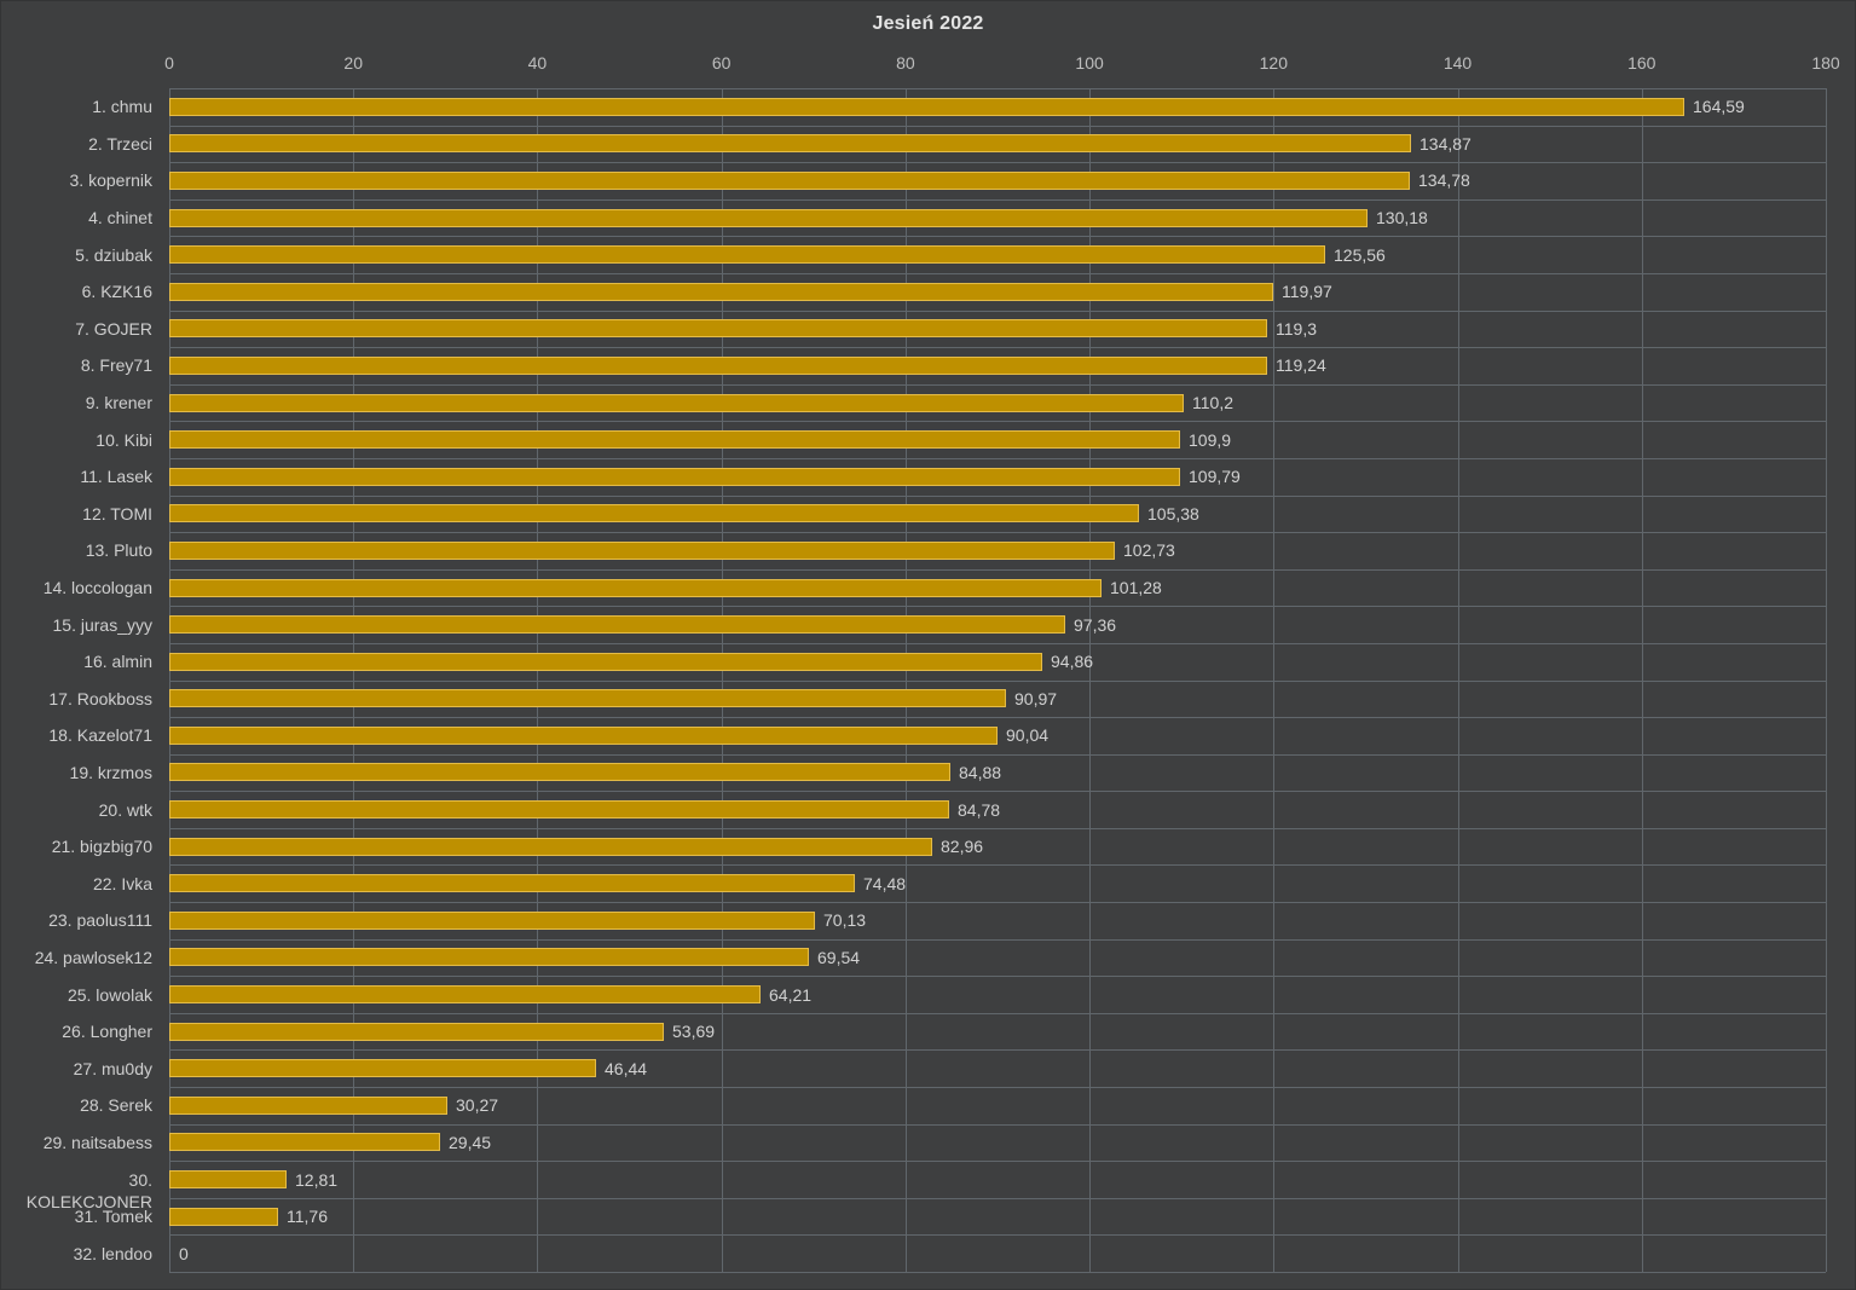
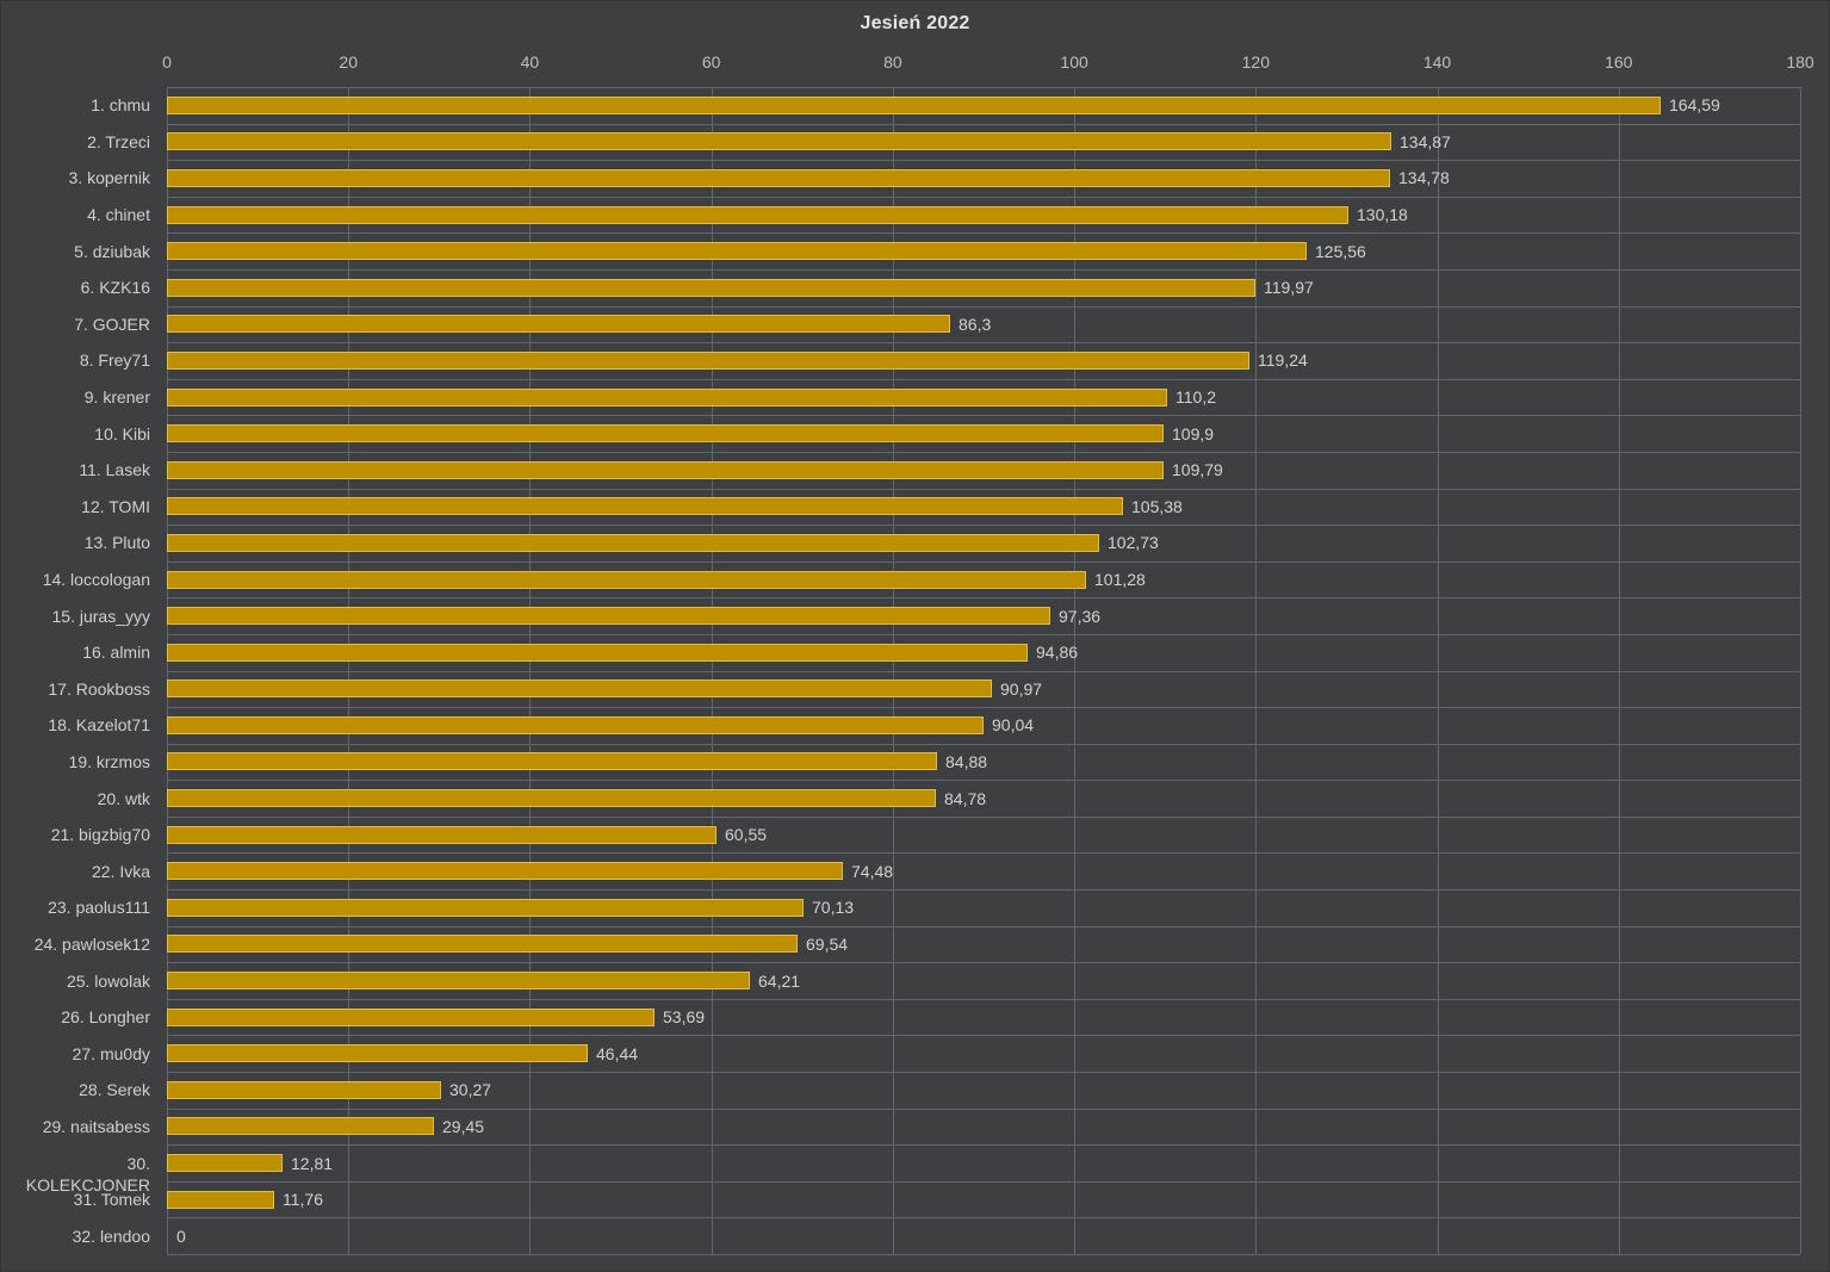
7. GOJER: 119,3 -> 86,3
21. bigzbig70: 82,96 -> 60,55
